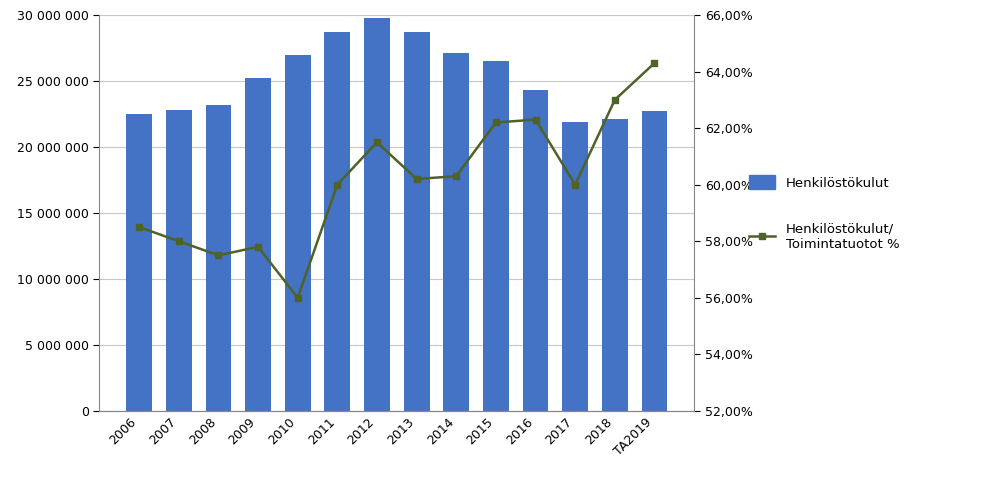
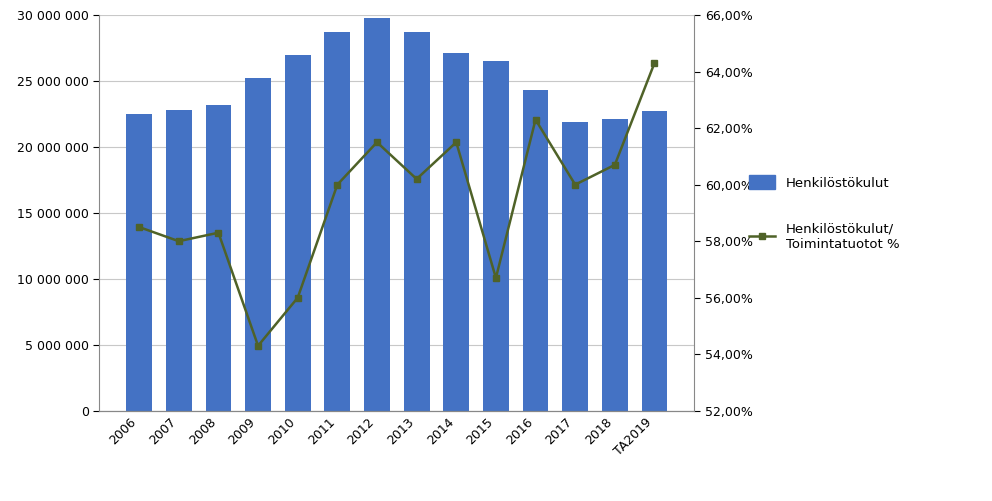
Henkilöstökulut/ Toimintatuotot %/2008: 57,5% -> 58,3%
Henkilöstökulut/ Toimintatuotot %/2009: 57,8% -> 54,3%
Henkilöstökulut/ Toimintatuotot %/2014: 60,3% -> 61,5%
Henkilöstökulut/ Toimintatuotot %/2015: 62,2% -> 56,7%
Henkilöstökulut/ Toimintatuotot %/2018: 63,0% -> 60,7%
